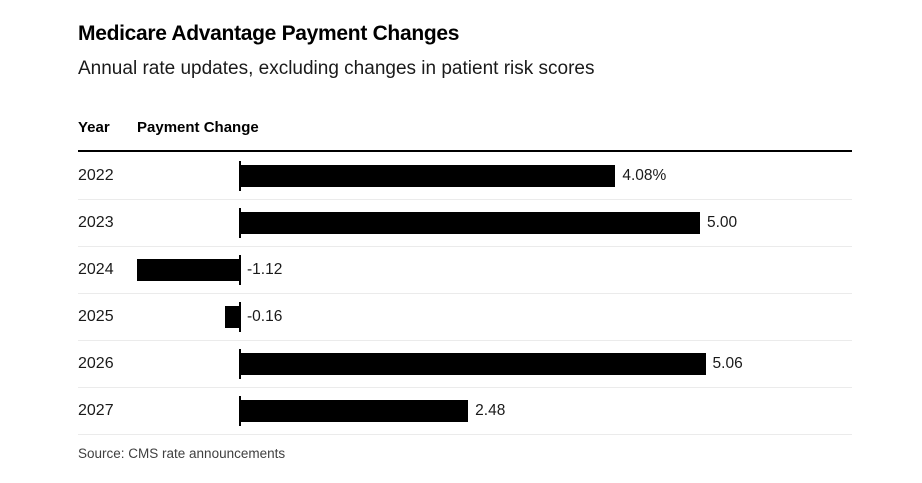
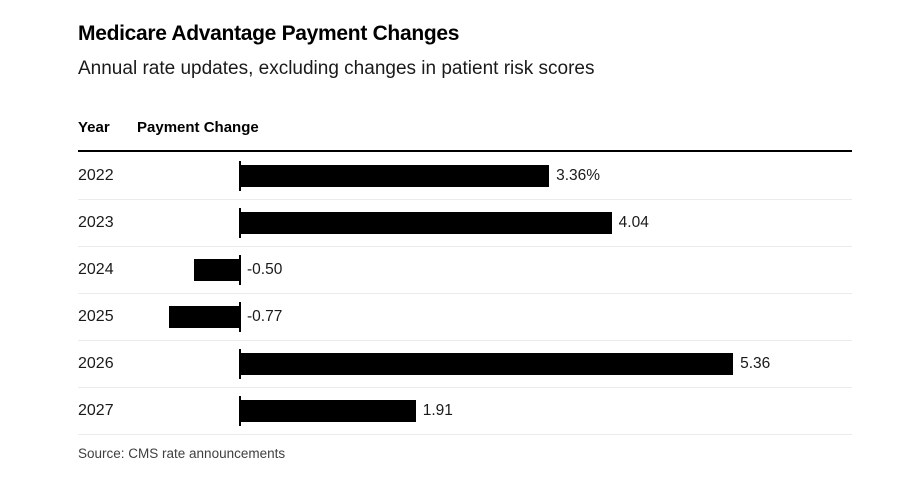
2022: 4.08% -> 3.36%
2023: 5.00 -> 4.04
2024: -1.12 -> -0.50
2025: -0.16 -> -0.77
2026: 5.06 -> 5.36
2027: 2.48 -> 1.91
